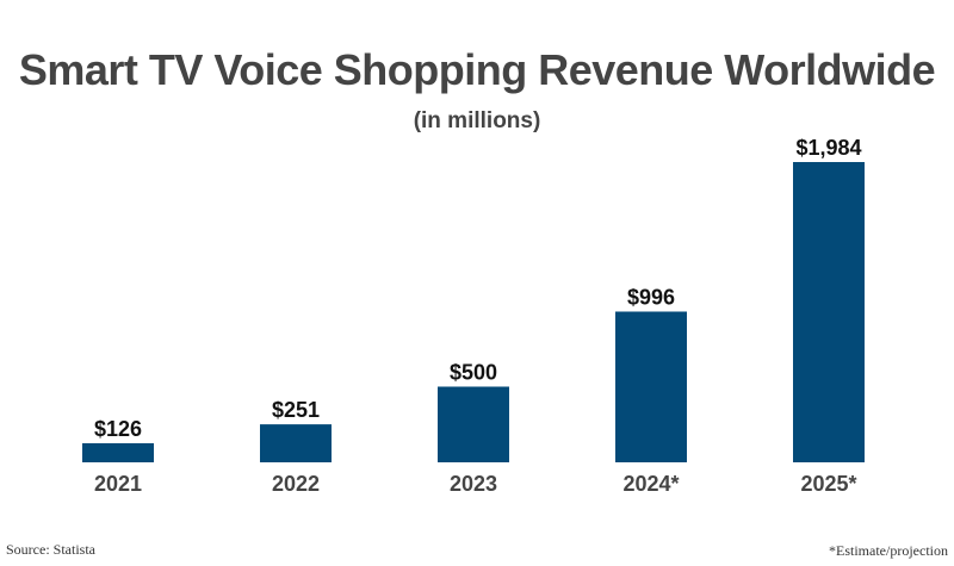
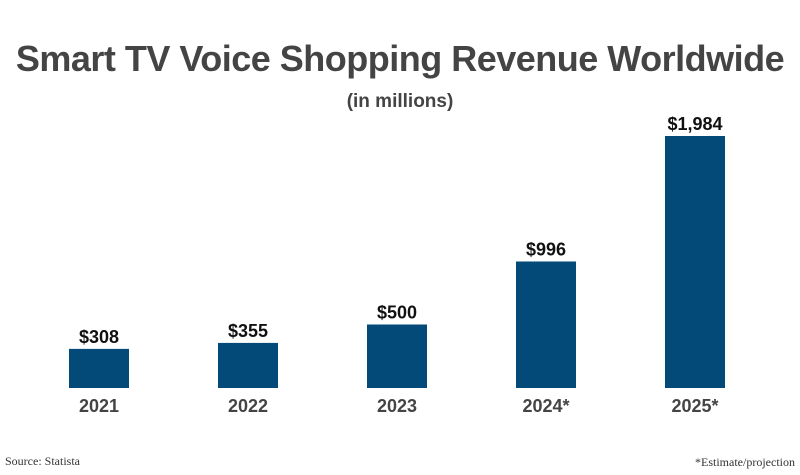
2021: $126 -> $308
2022: $251 -> $355
